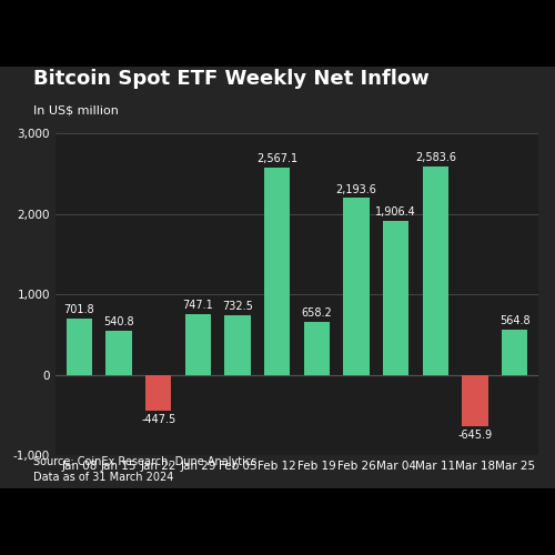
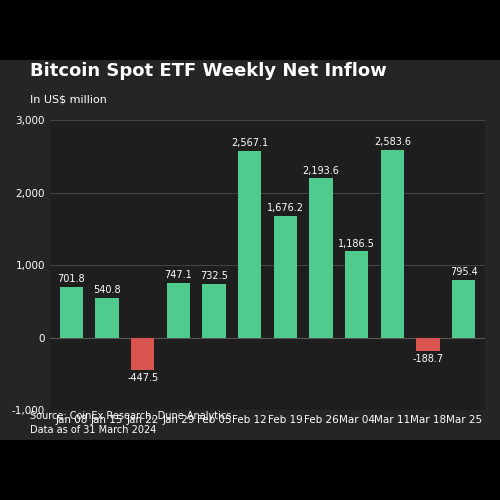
Feb 19: 658.2 -> 1,676.2
Mar 04: 1,906.4 -> 1,186.5
Mar 18: -645.9 -> -188.7
Mar 25: 564.8 -> 795.4
